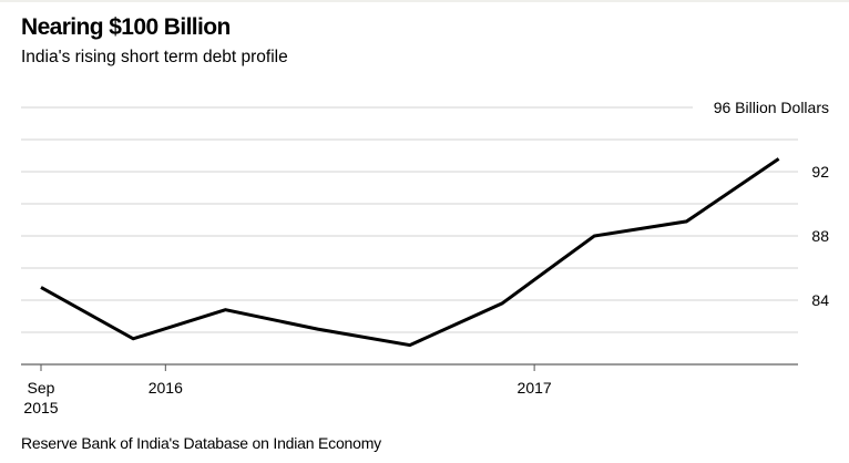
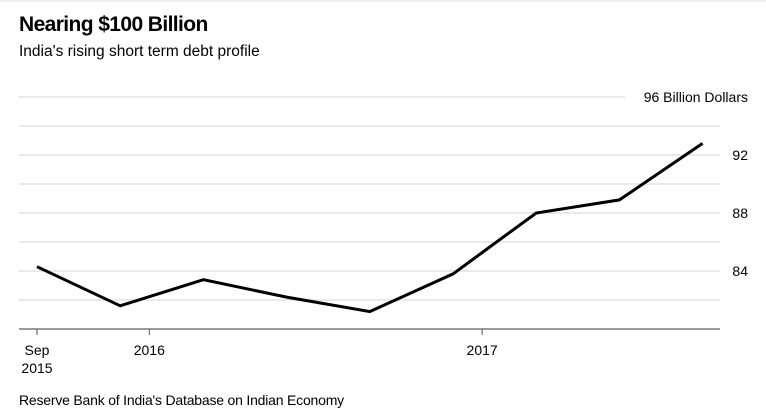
Sep 2015: 84.8 -> 84.3
